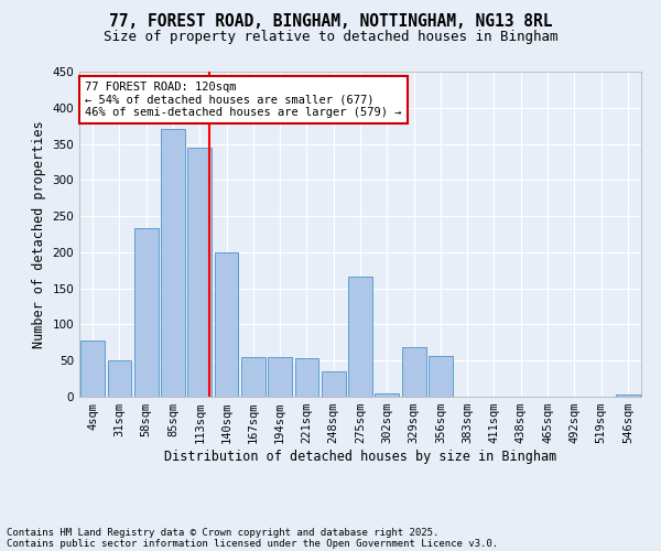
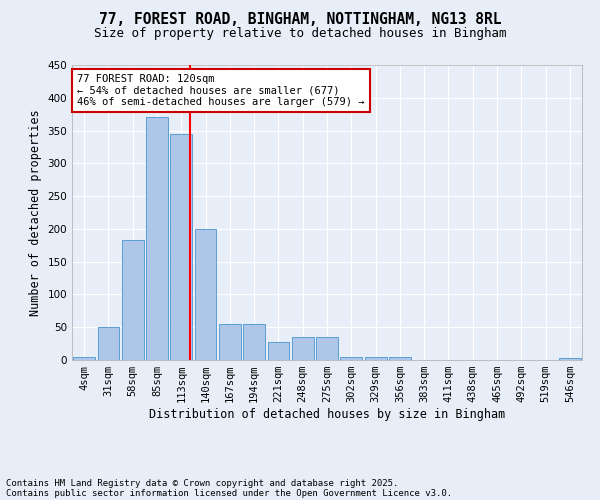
4sqm: 78 -> 4
58sqm: 234 -> 183
221sqm: 54 -> 27
275sqm: 166 -> 35
329sqm: 68 -> 5
356sqm: 56 -> 5
